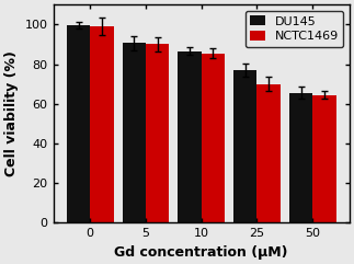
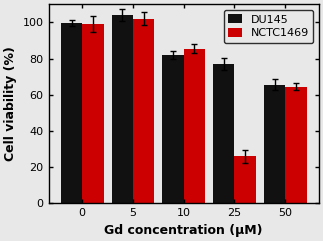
DU145/5: 90 -> 104
NCTC1469/5: 90 -> 102
DU145/10: 86 -> 82
NCTC1469/25: 70 -> 26
